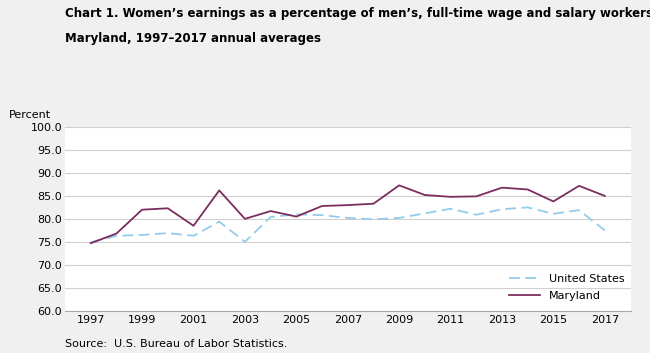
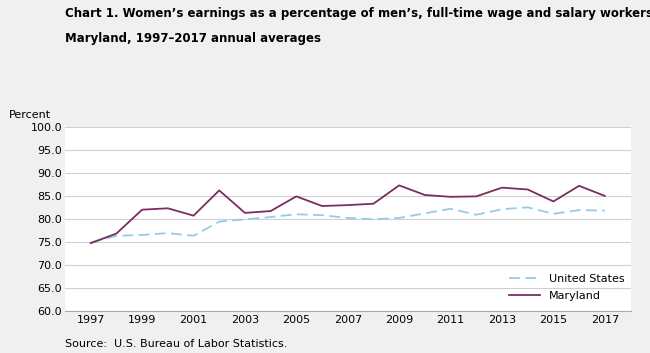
Maryland/2001: 78.5 -> 80.7
United States/2003: 75.0 -> 79.9
Maryland/2003: 80.0 -> 81.3
Maryland/2005: 80.5 -> 84.9
United States/2017: 77.5 -> 81.8
